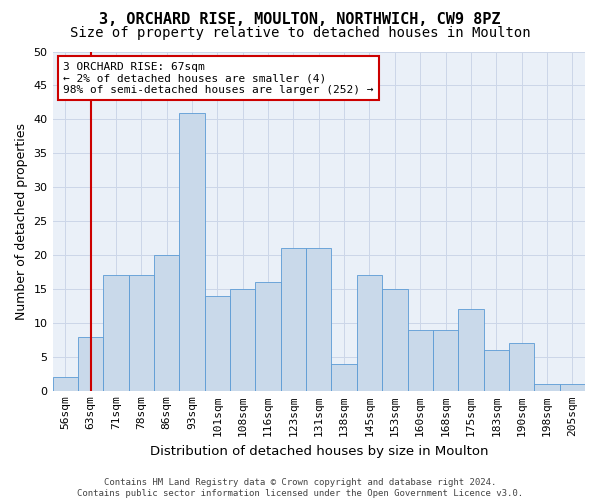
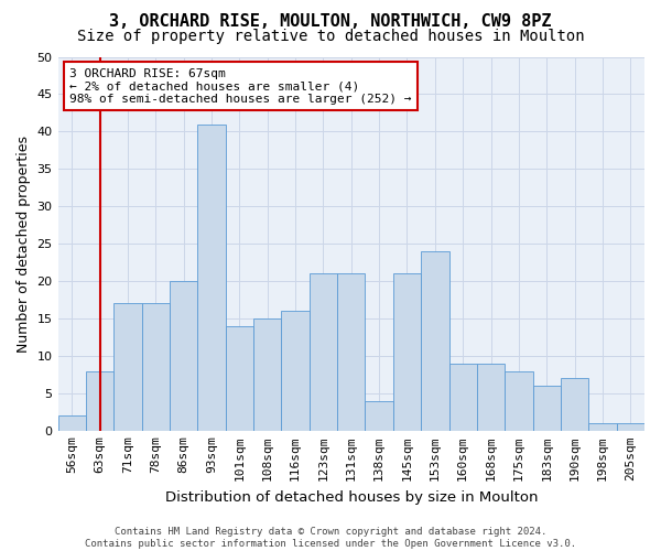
145sqm: 17 -> 21
153sqm: 15 -> 24
175sqm: 12 -> 8
